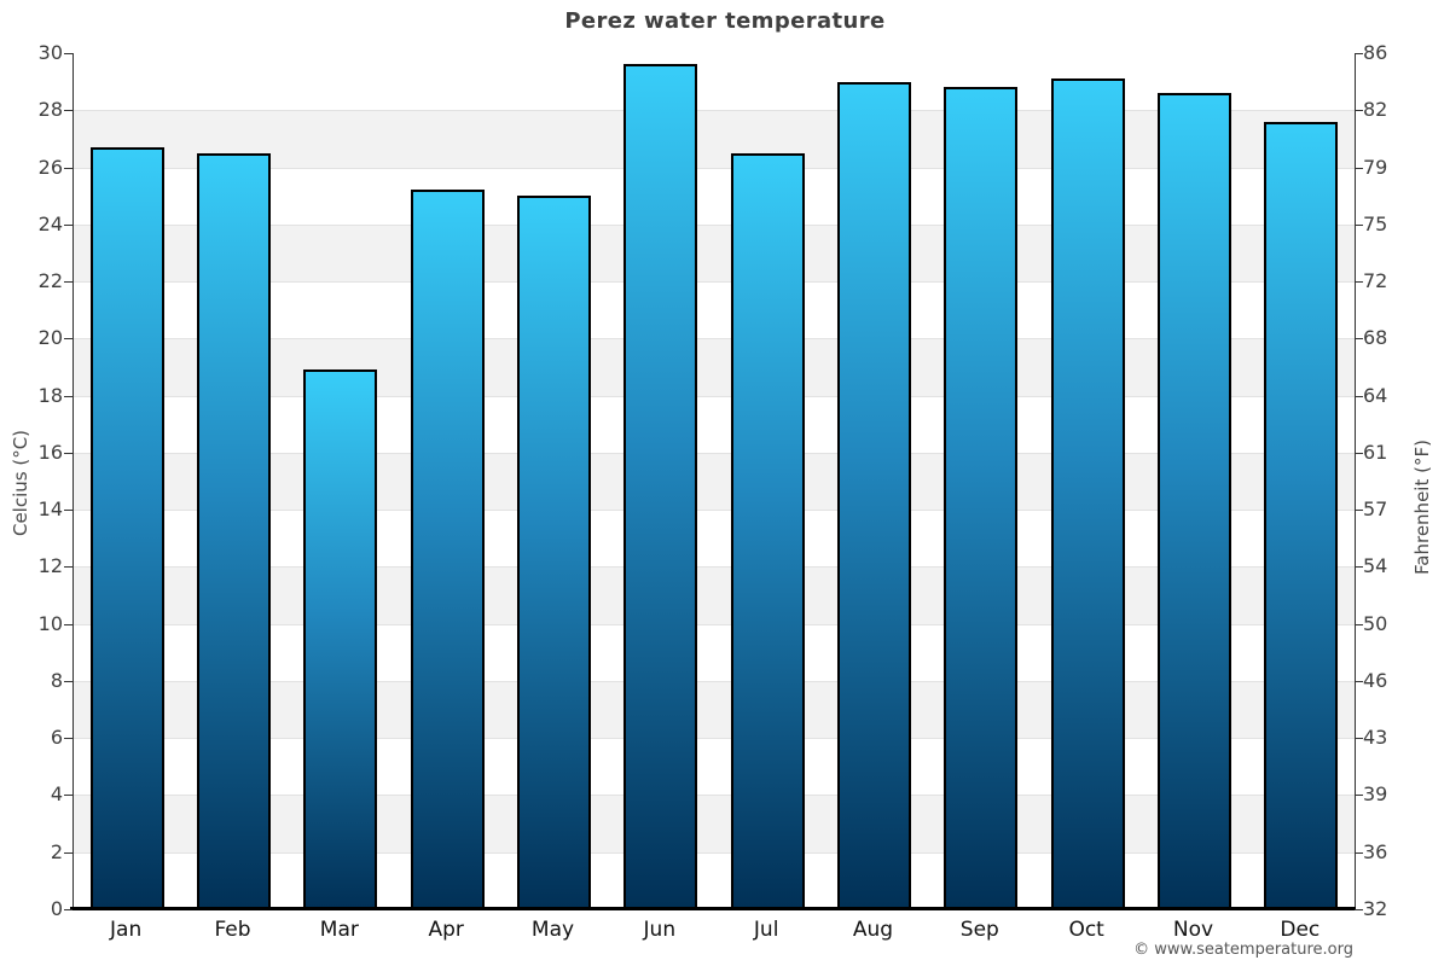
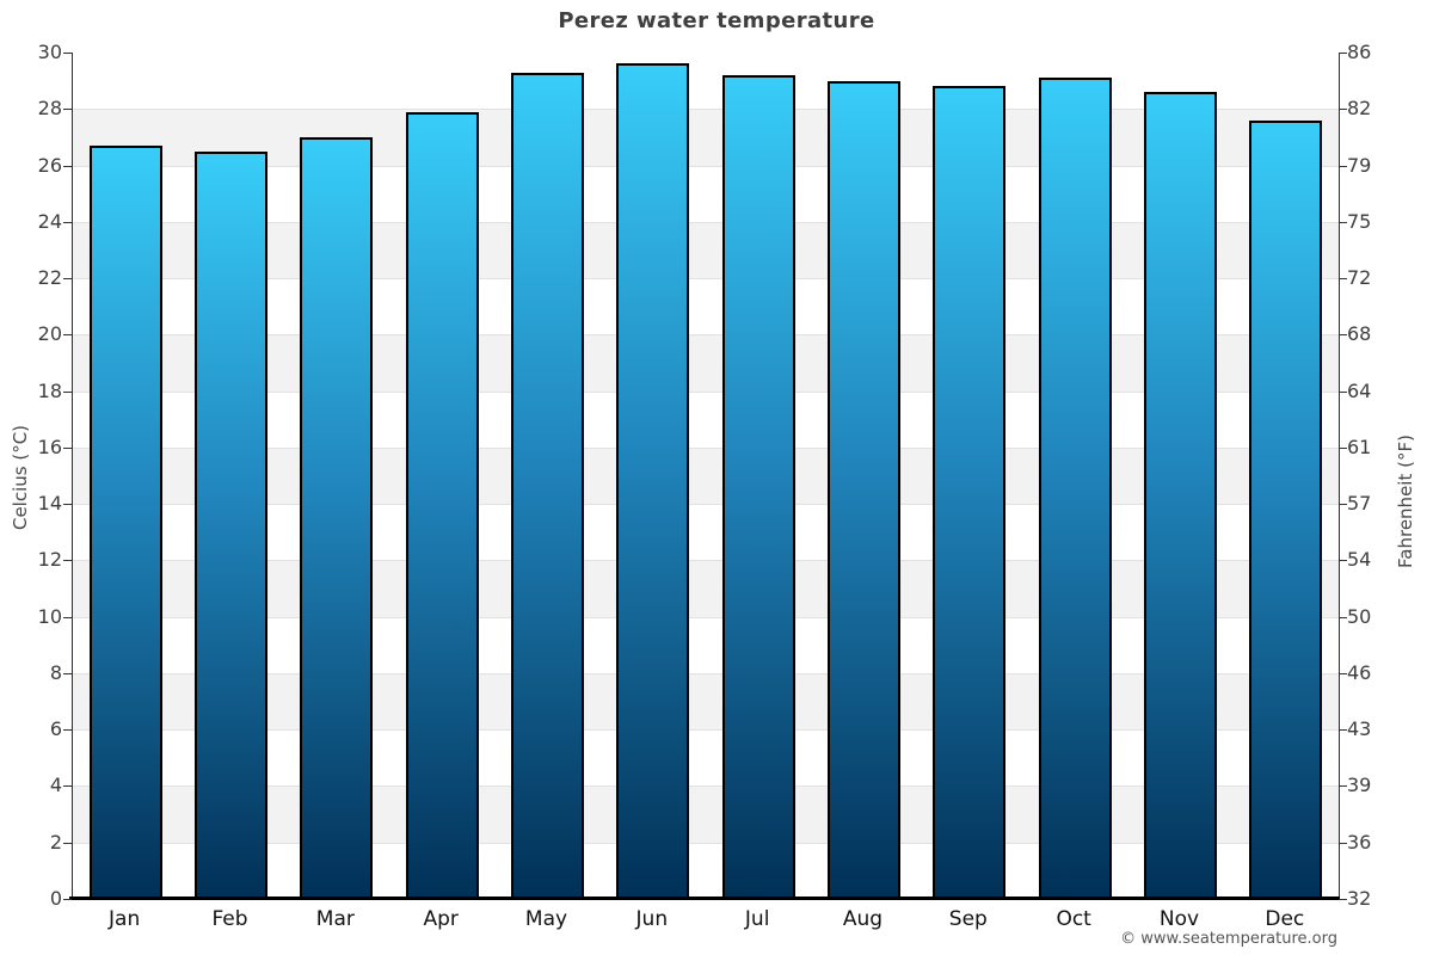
Mar: 18.9 -> 27.0
Apr: 25.2 -> 27.9
May: 25.0 -> 29.3
Jul: 26.5 -> 29.2
